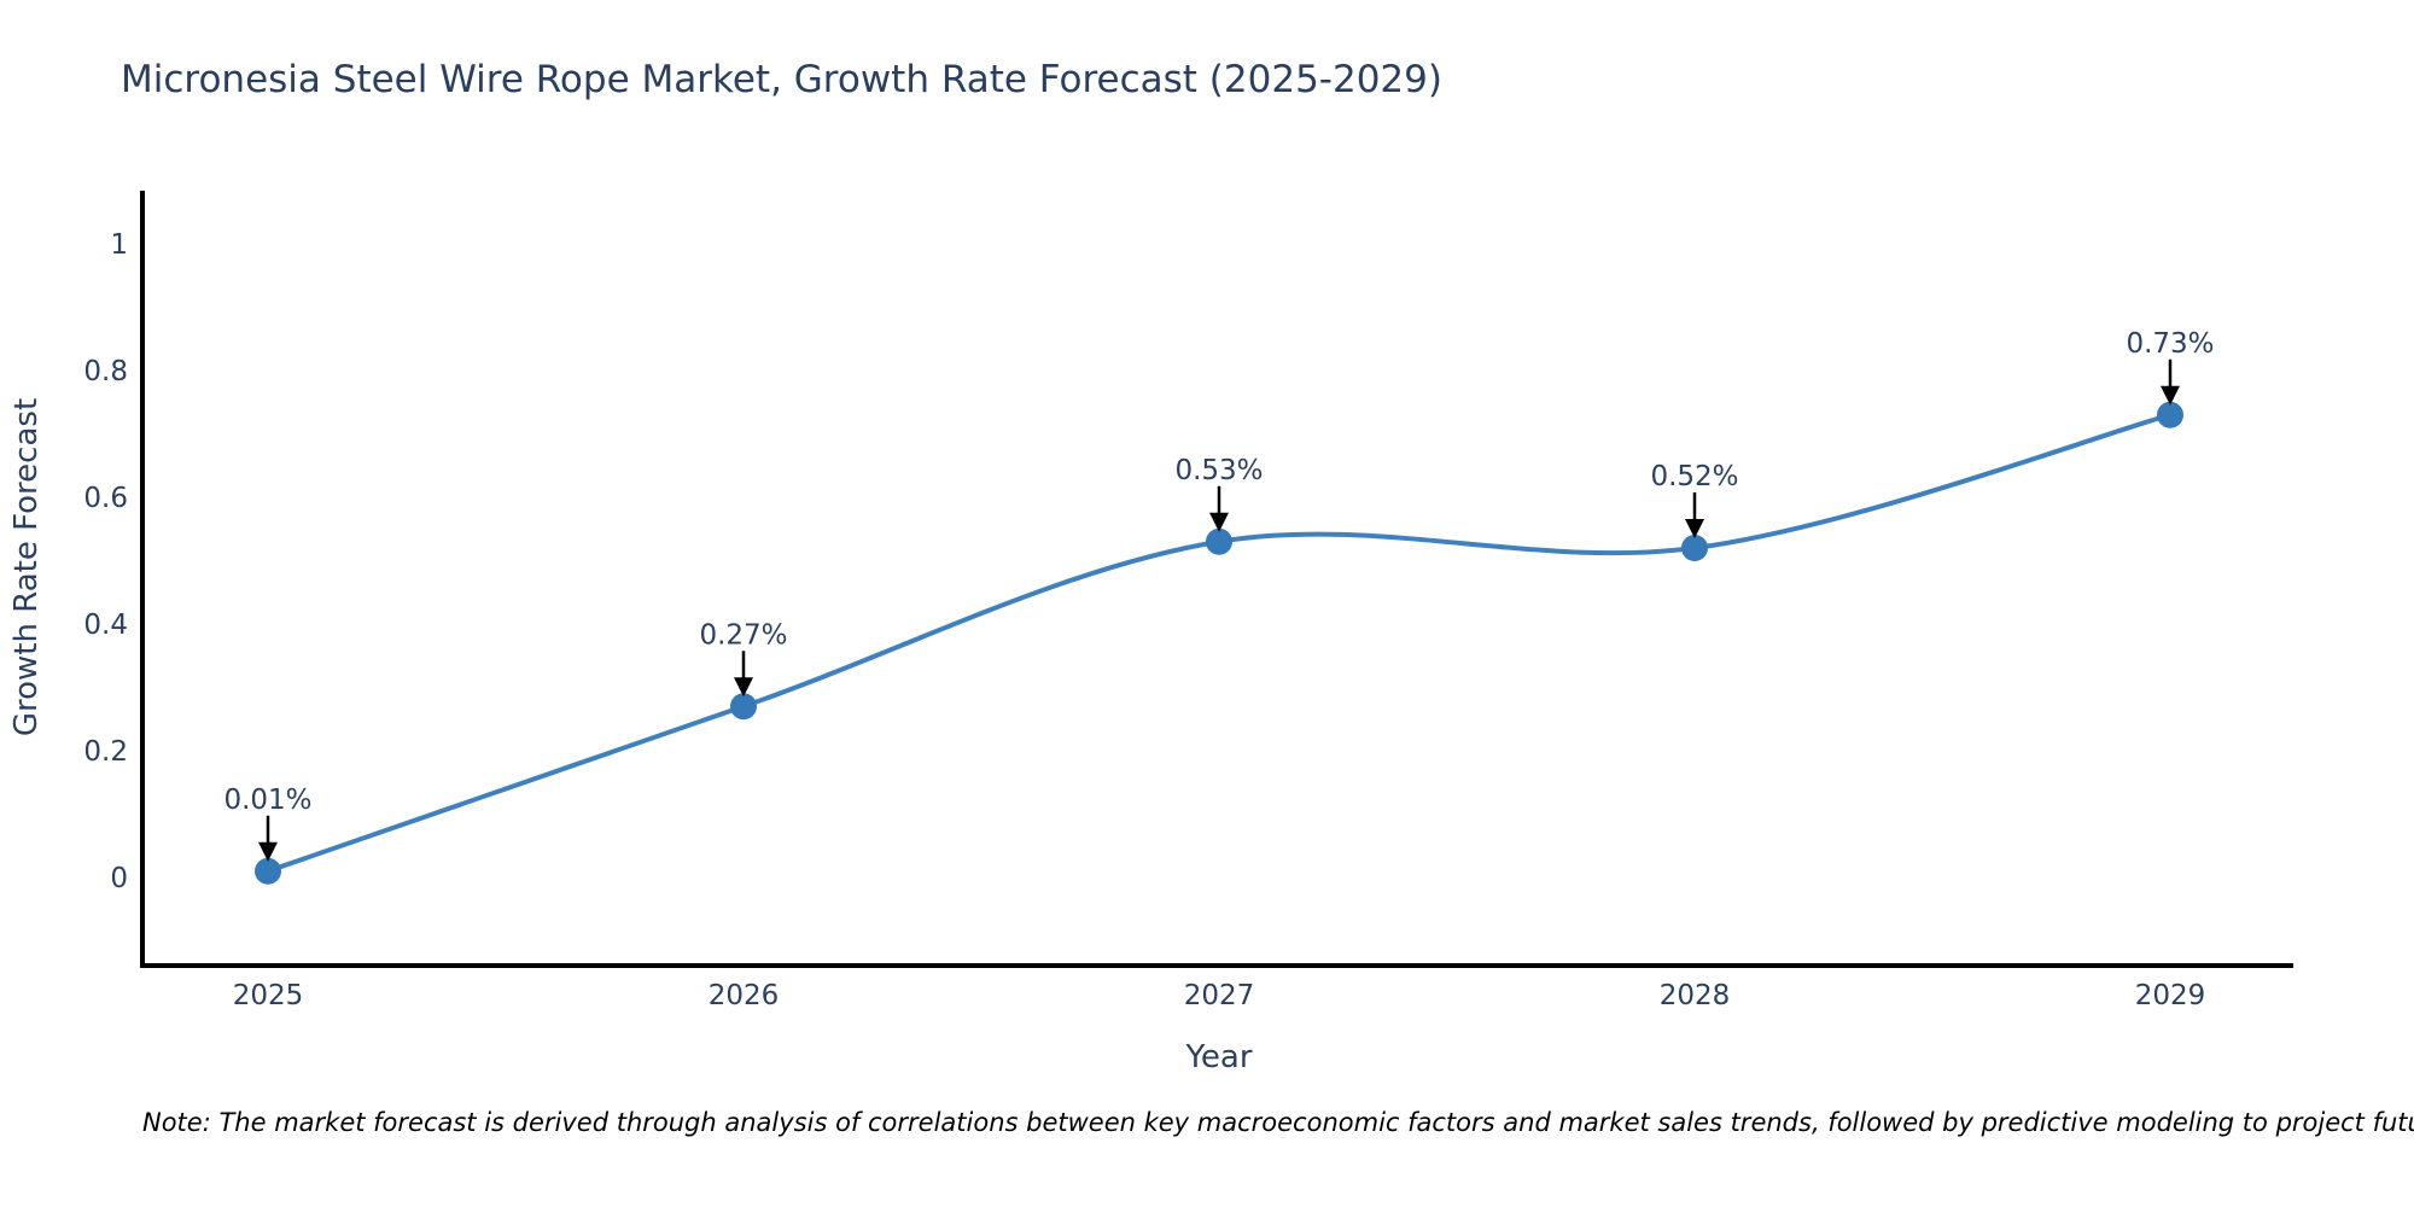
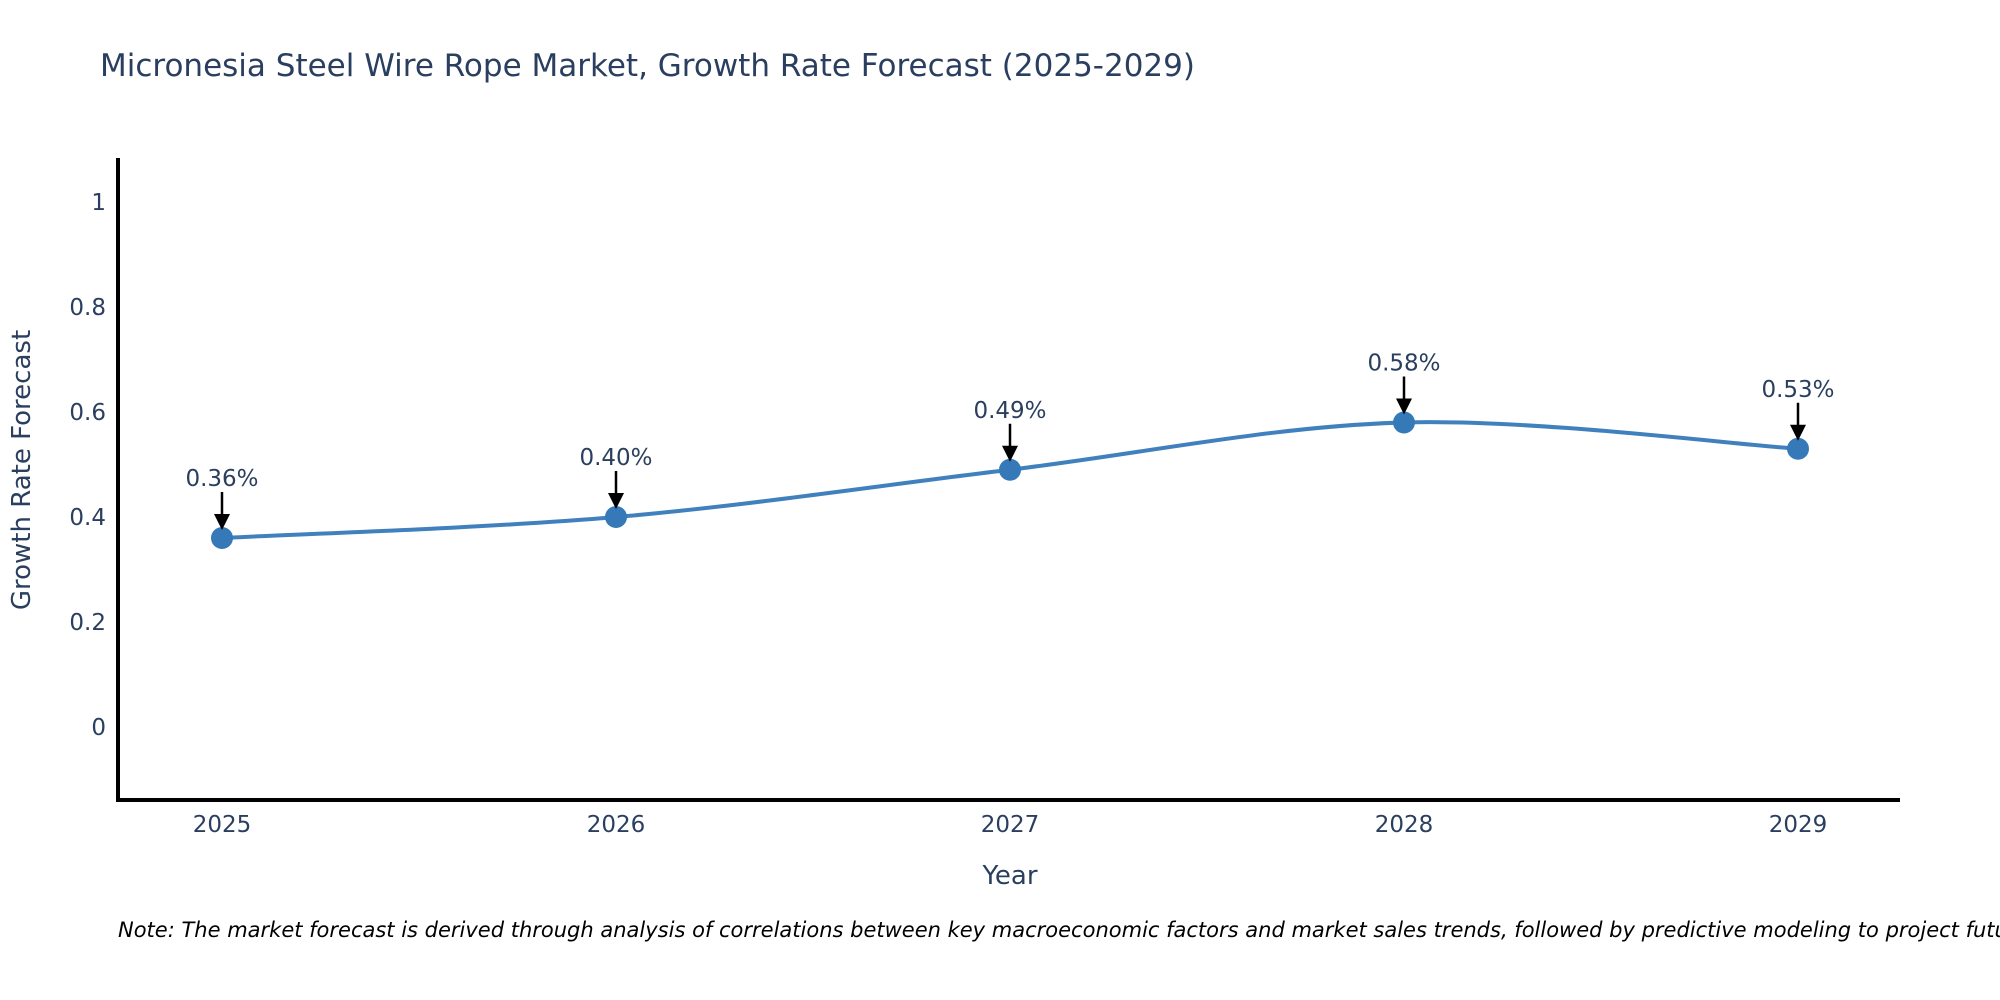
2025: 0.01% -> 0.36%
2026: 0.27% -> 0.40%
2027: 0.53% -> 0.49%
2028: 0.52% -> 0.58%
2029: 0.73% -> 0.53%
